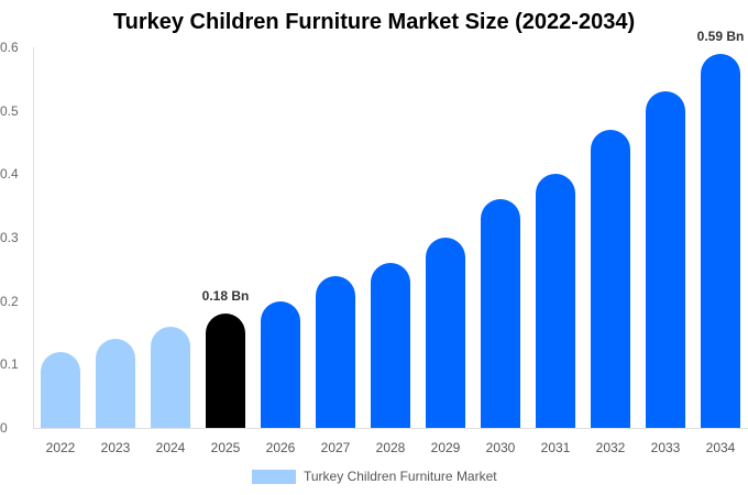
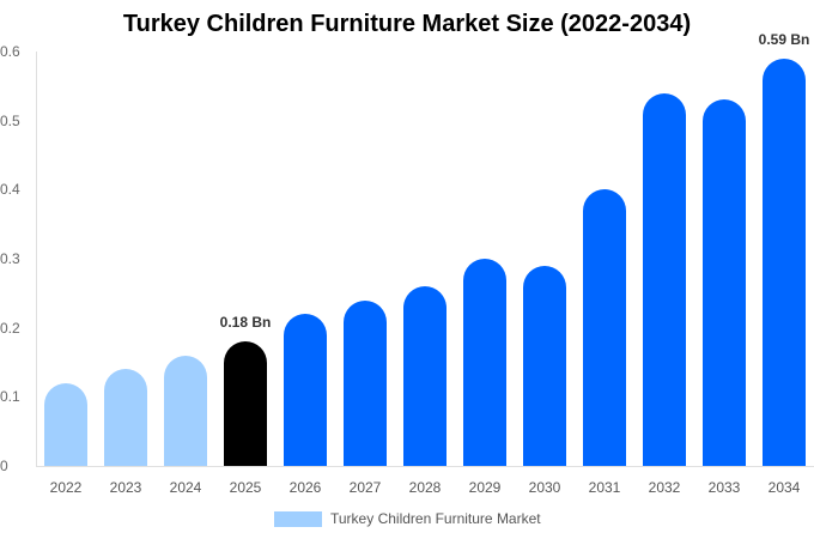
2026: 0.20 -> 0.22
2030: 0.36 -> 0.29
2032: 0.47 -> 0.54
